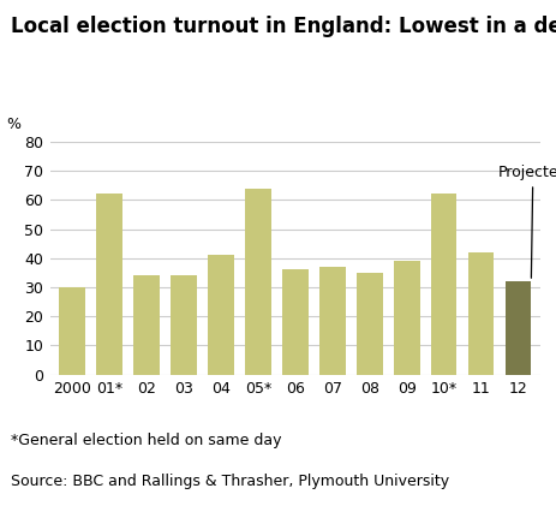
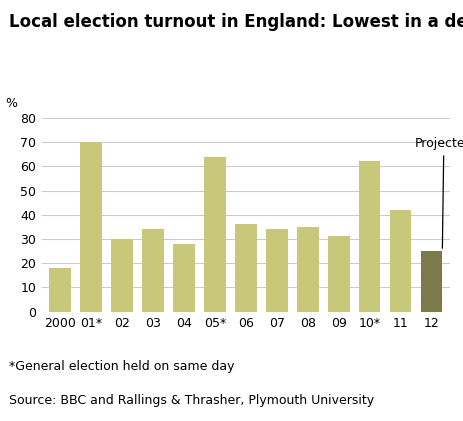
2000: 30 -> 18
01*: 62 -> 70
02: 34 -> 30
04: 41 -> 28
07: 37 -> 34
09: 39 -> 31
12: 32 -> 25
